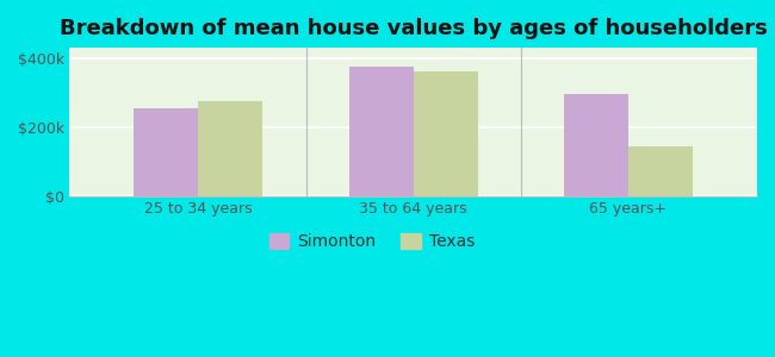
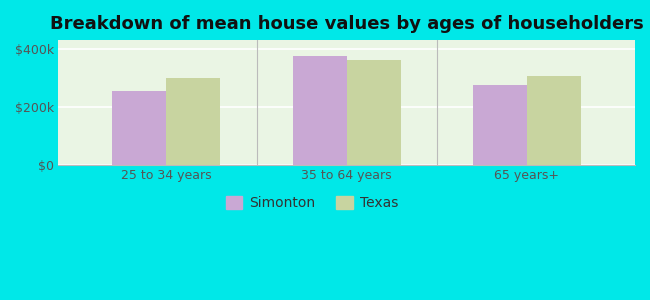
Texas/25 to 34 years: $275k -> $300k
Simonton/65 years+: $295k -> $275k
Texas/65 years+: $145k -> $305k
